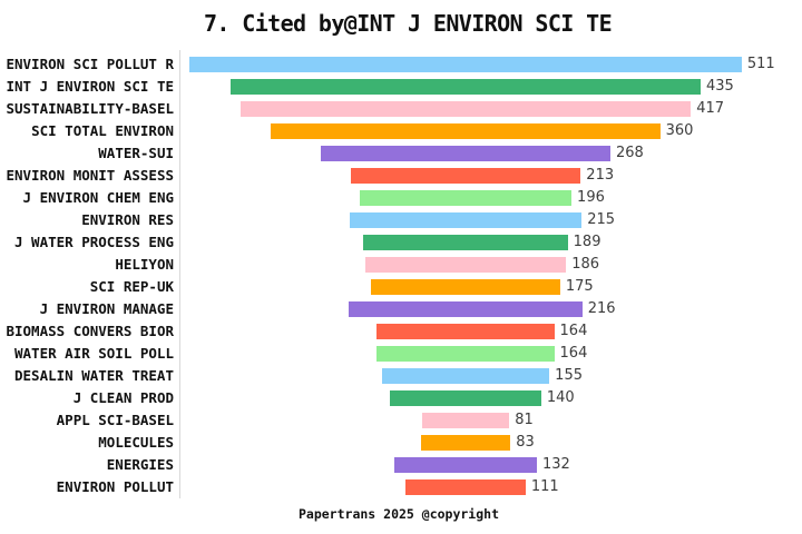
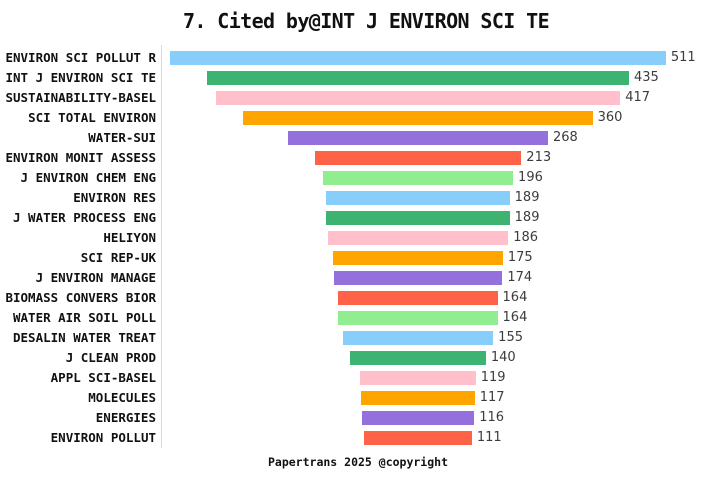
ENVIRON RES: 215 -> 189
J ENVIRON MANAGE: 216 -> 174
APPL SCI-BASEL: 81 -> 119
MOLECULES: 83 -> 117
ENERGIES: 132 -> 116
